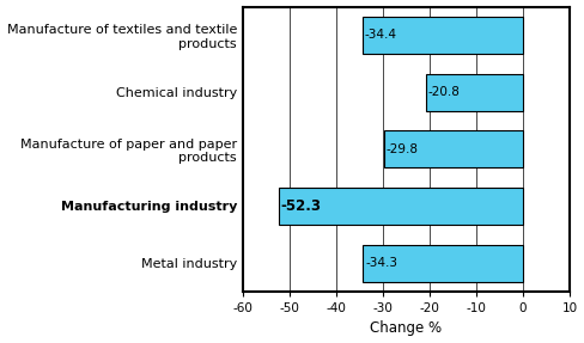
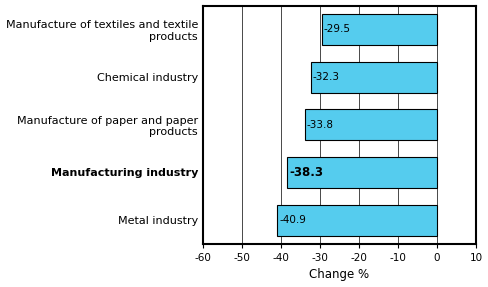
Manufacture of textiles and textile products: -34.4 -> -29.5
Chemical industry: -20.8 -> -32.3
Manufacture of paper and paper products: -29.8 -> -33.8
Manufacturing industry: -52.3 -> -38.3
Metal industry: -34.3 -> -40.9
